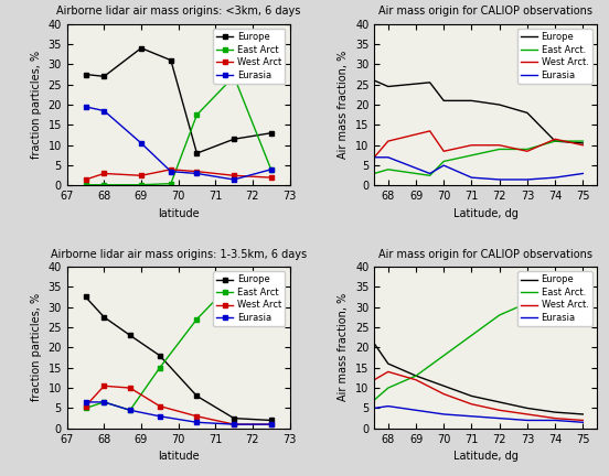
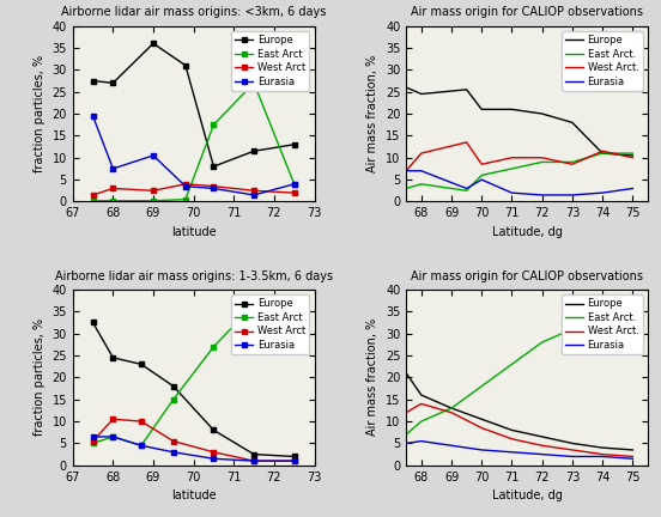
Airborne lidar air mass origins: <3km, 6 days/Eurasia/68: 18.5 -> 7.5
Airborne lidar air mass origins: <3km, 6 days/Europe/69: 34.0 -> 36.0
Airborne lidar air mass origins: 1-3.5km, 6 days/Europe/68: 27.5 -> 24.5
